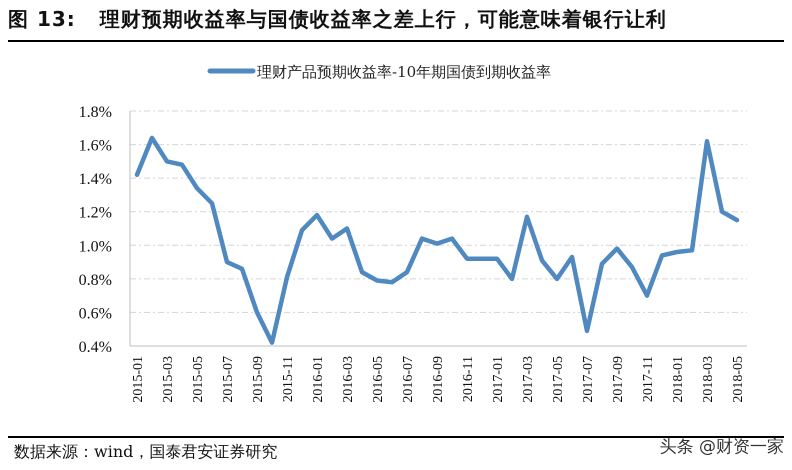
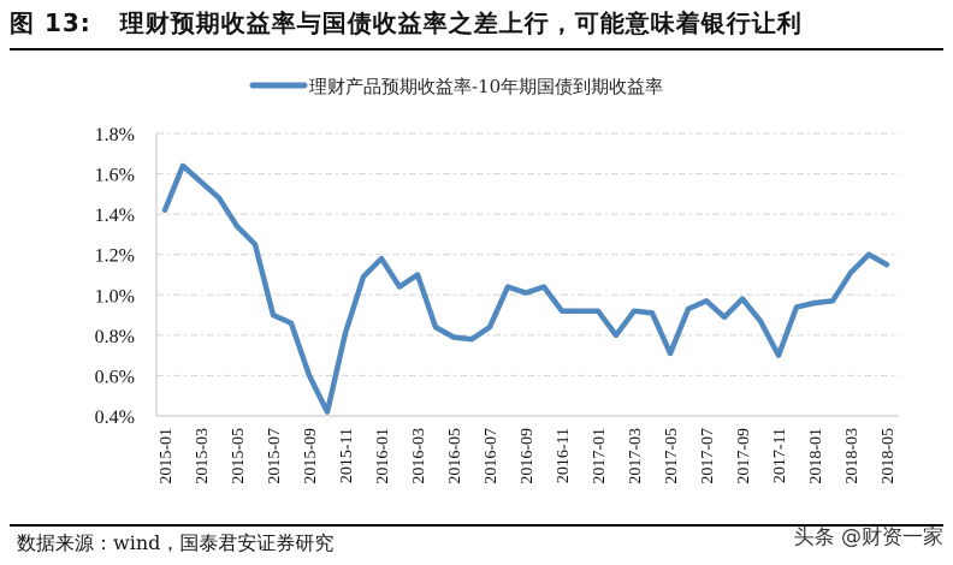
2015-03: 1.50% -> 1.56%
2017-03: 1.17% -> 0.92%
2017-05: 0.80% -> 0.71%
2017-07: 0.49% -> 0.97%
2018-03: 1.62% -> 1.11%
